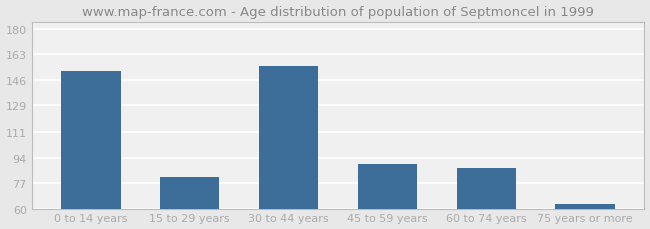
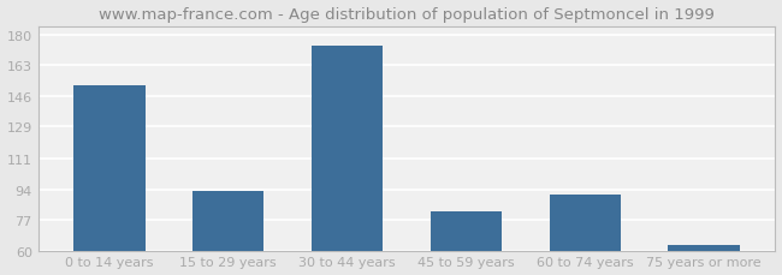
15 to 29 years: 81 -> 93
30 to 44 years: 155 -> 174
45 to 59 years: 90 -> 82
60 to 74 years: 87 -> 91
